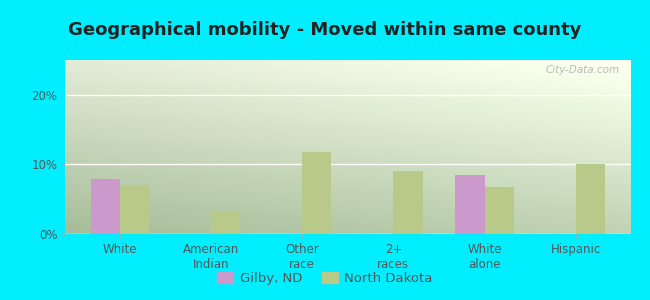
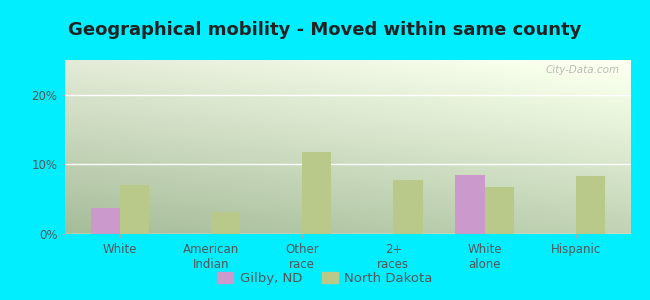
Gilby, ND/White: 7.9% -> 3.8%
North Dakota/2+ races: 9.0% -> 7.8%
North Dakota/Hispanic: 10.0% -> 8.4%
